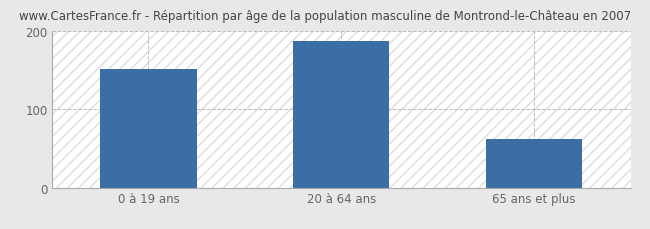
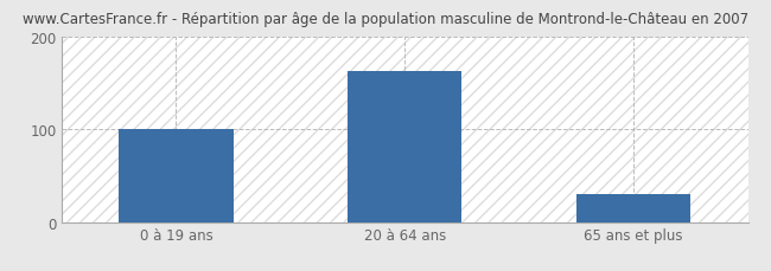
0 à 19 ans: 152 -> 100
20 à 64 ans: 188 -> 163
65 ans et plus: 62 -> 30
